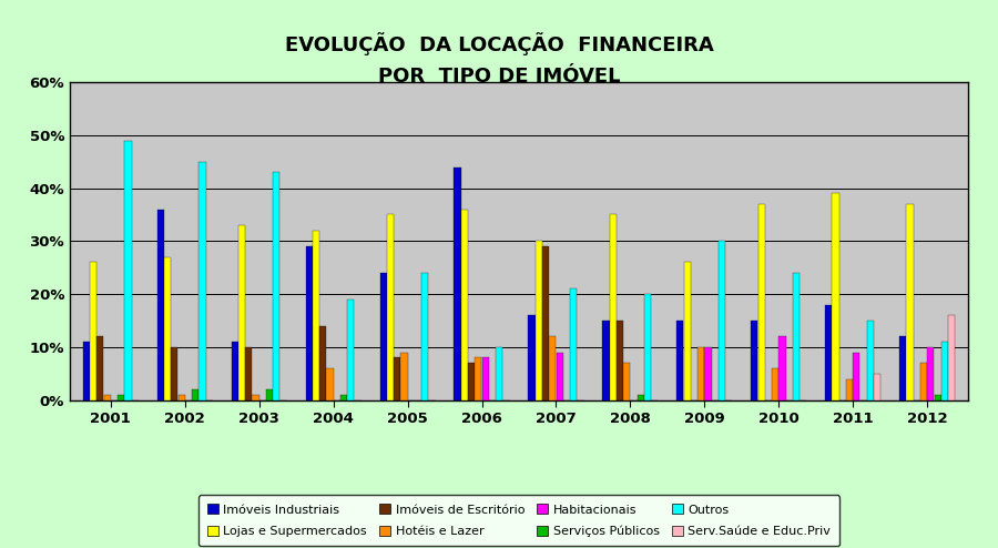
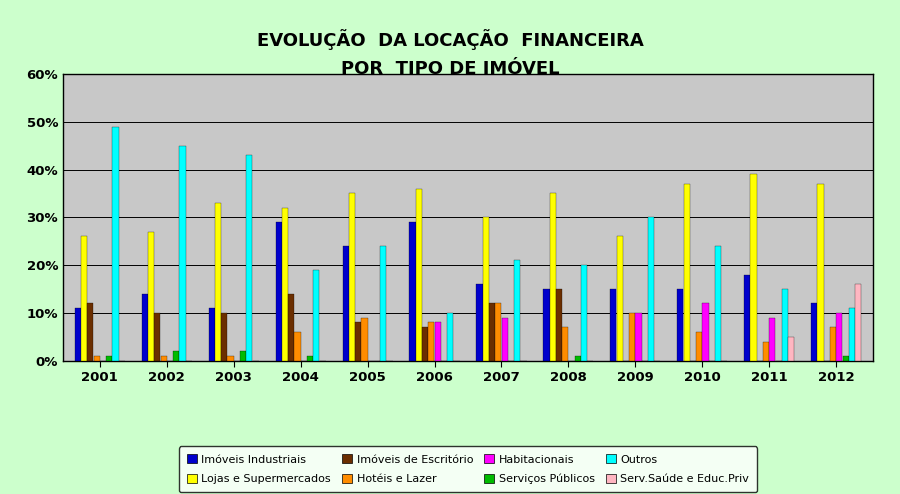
Imóveis Industriais/2002: 36% -> 14%
Imóveis Industriais/2006: 44% -> 29%
Imóveis de Escritório/2007: 29% -> 12%
